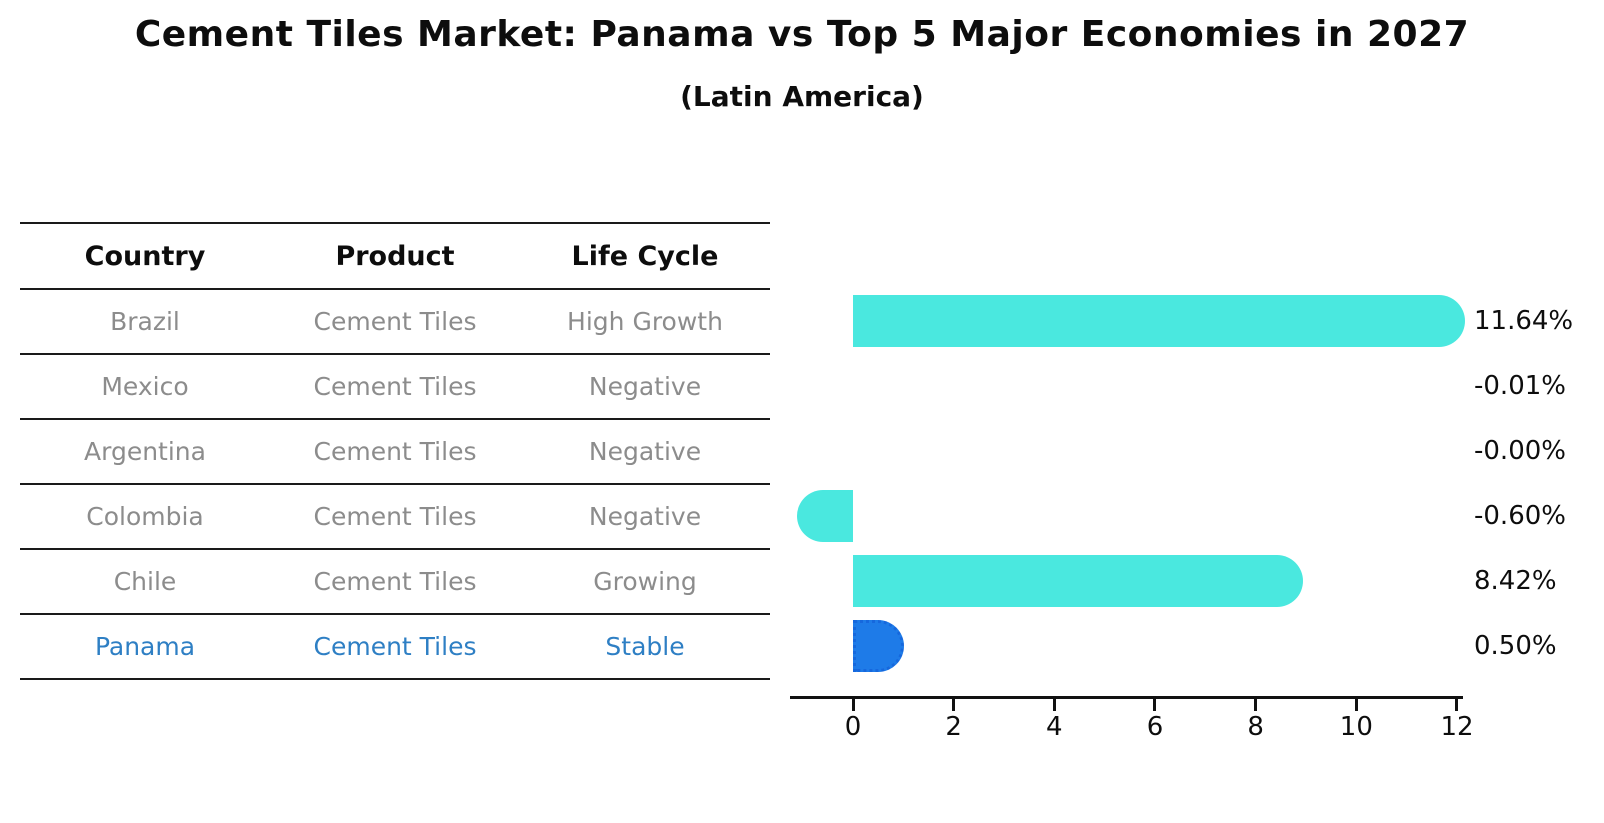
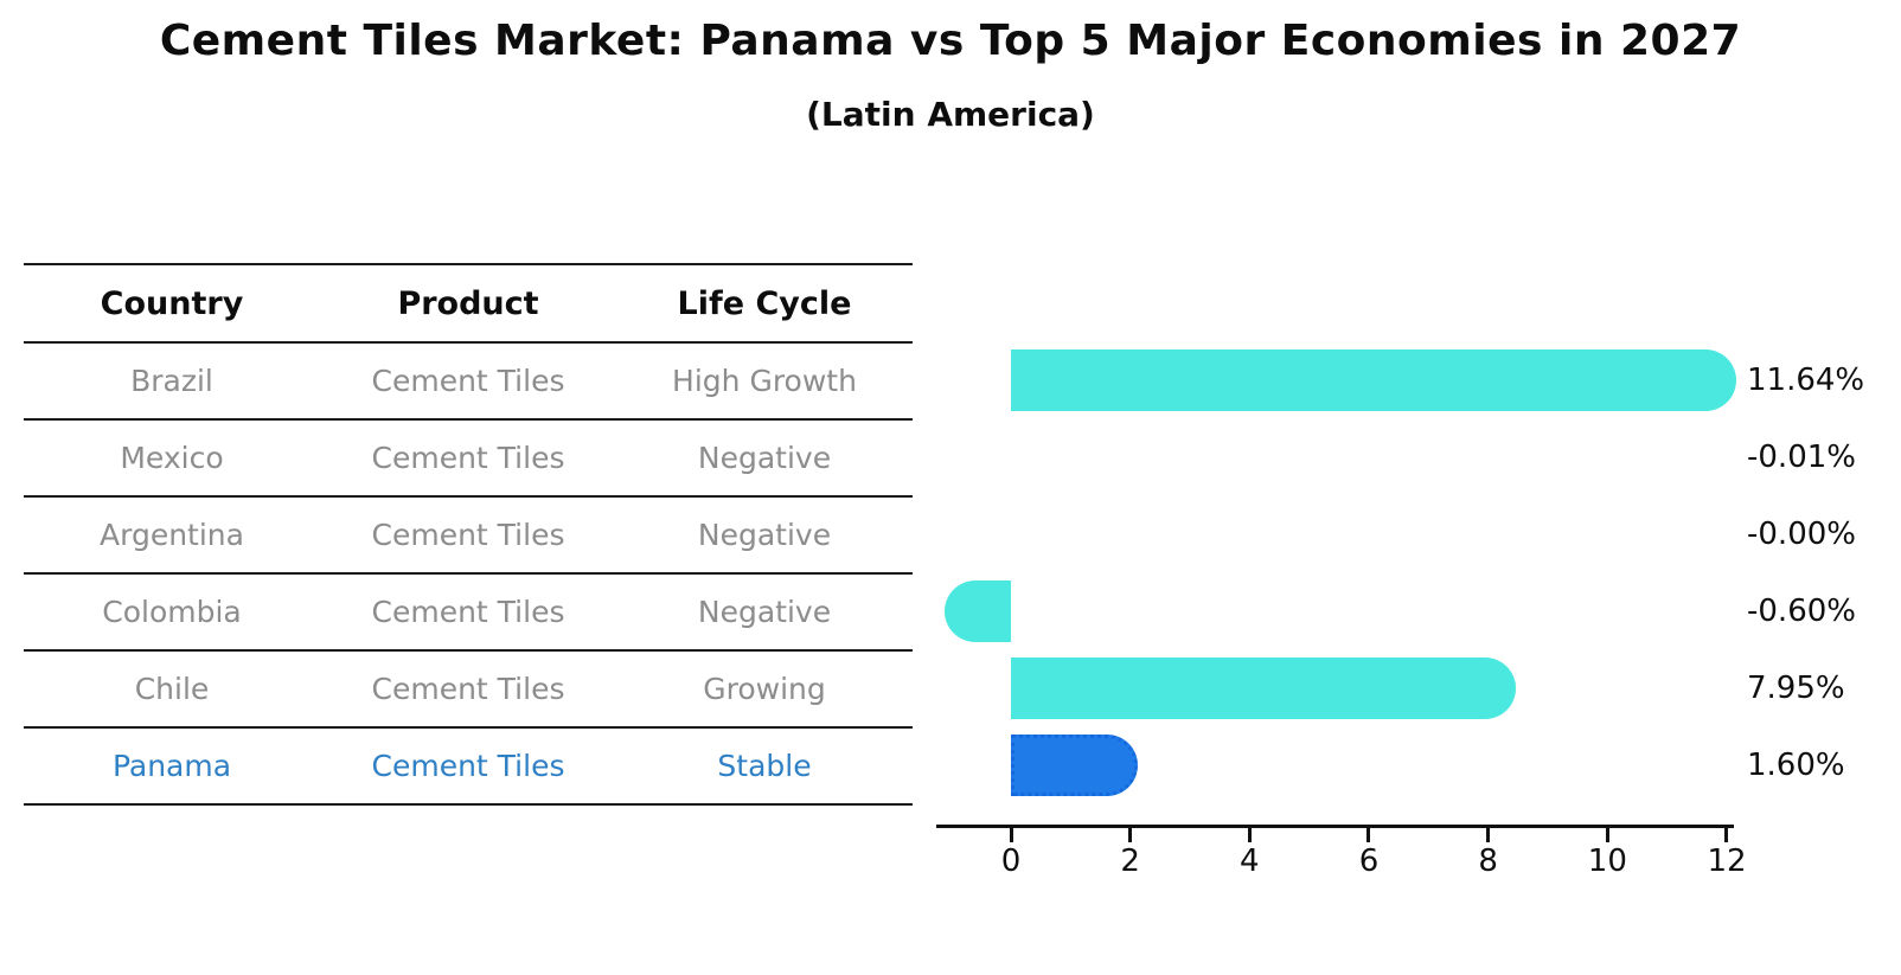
Chile: 8.42% -> 7.95%
Panama: 0.50% -> 1.60%
